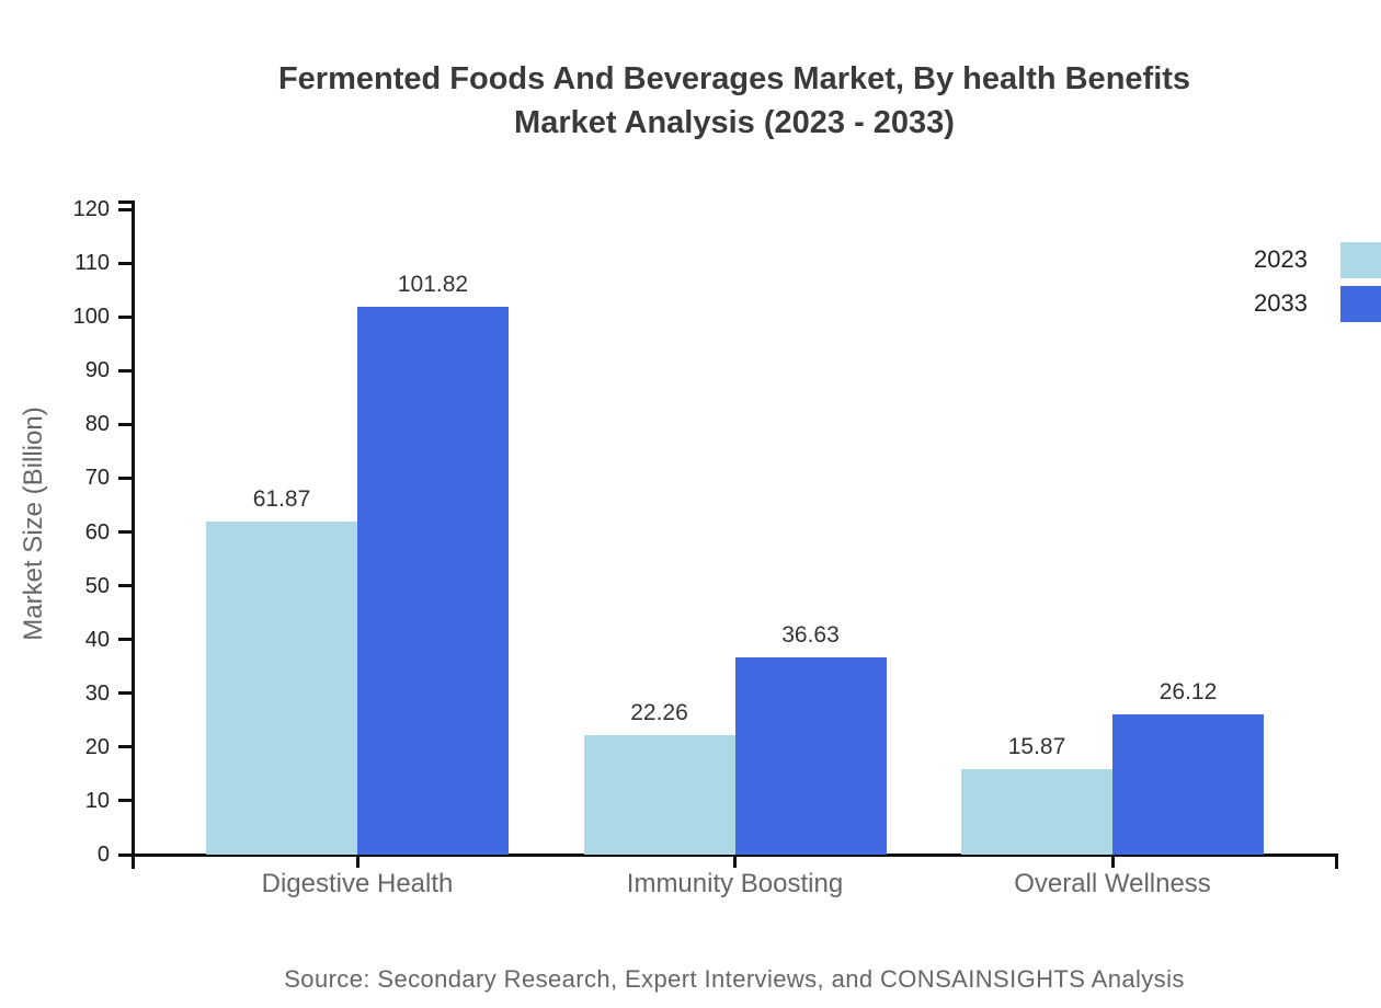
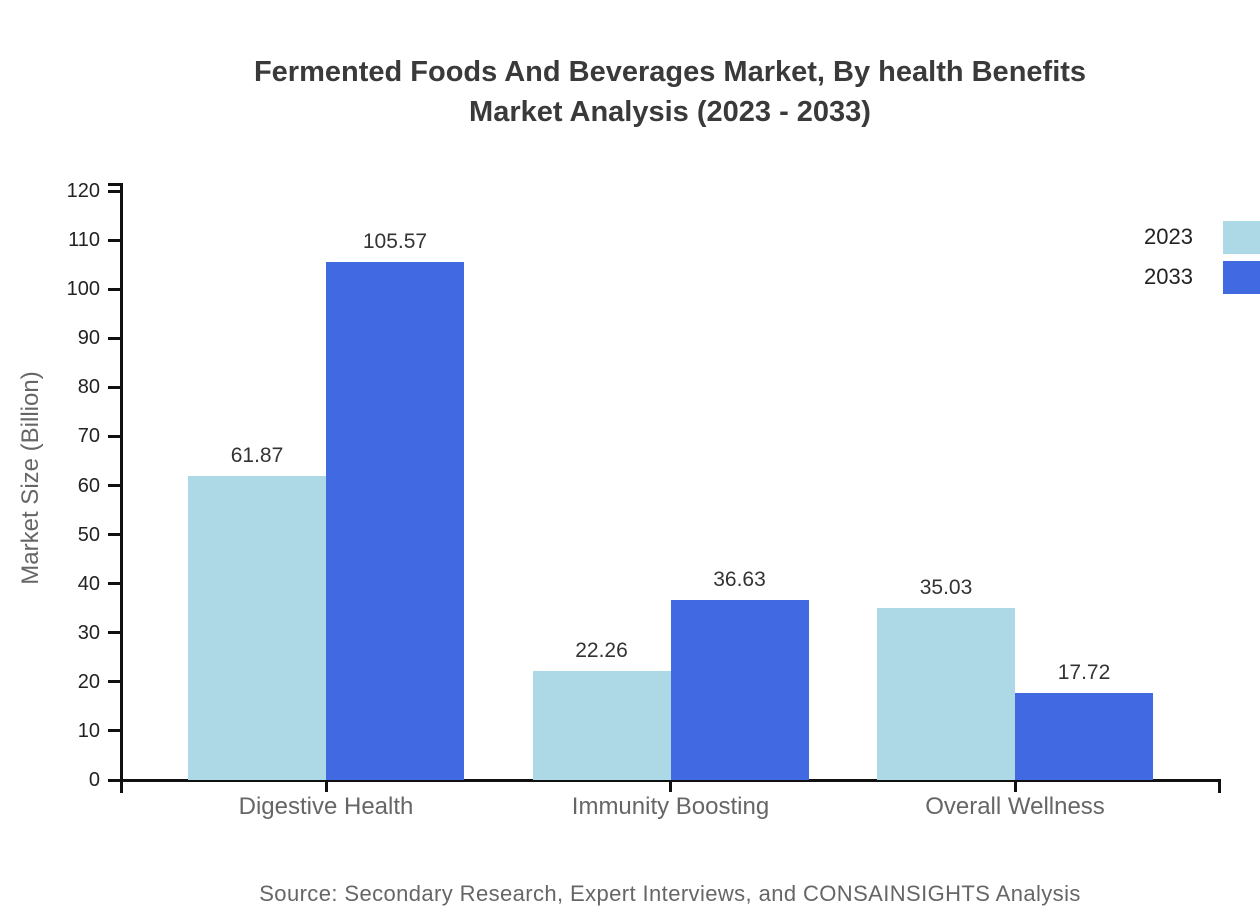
2033/Digestive Health: 101.82 -> 105.57
2023/Overall Wellness: 15.87 -> 35.03
2033/Overall Wellness: 26.12 -> 17.72
